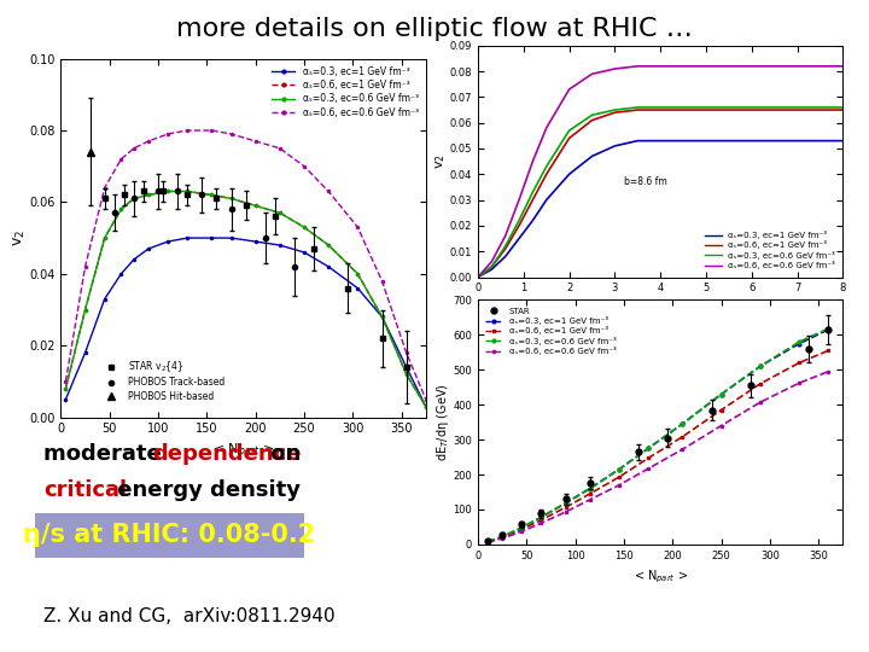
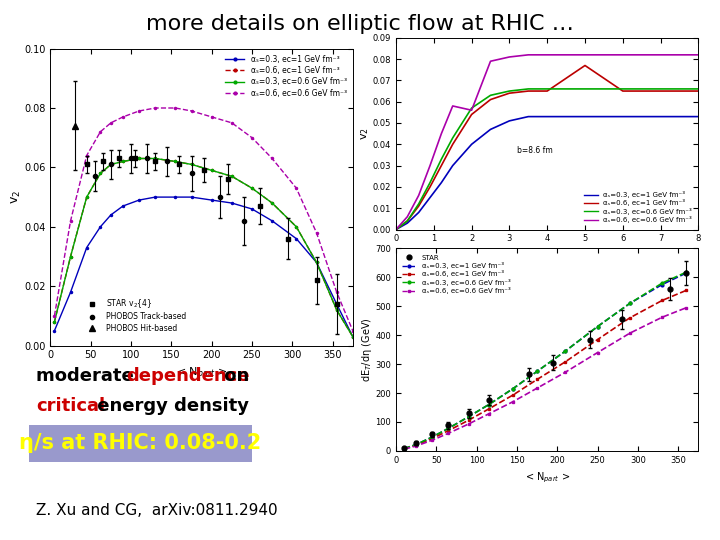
αₛ=0.6, eᴄ=0.6 GeV fm⁻³/2: 0.073 -> 0.056
αₛ=0.6, eᴄ=1 GeV fm⁻³/5: 0.065 -> 0.077
